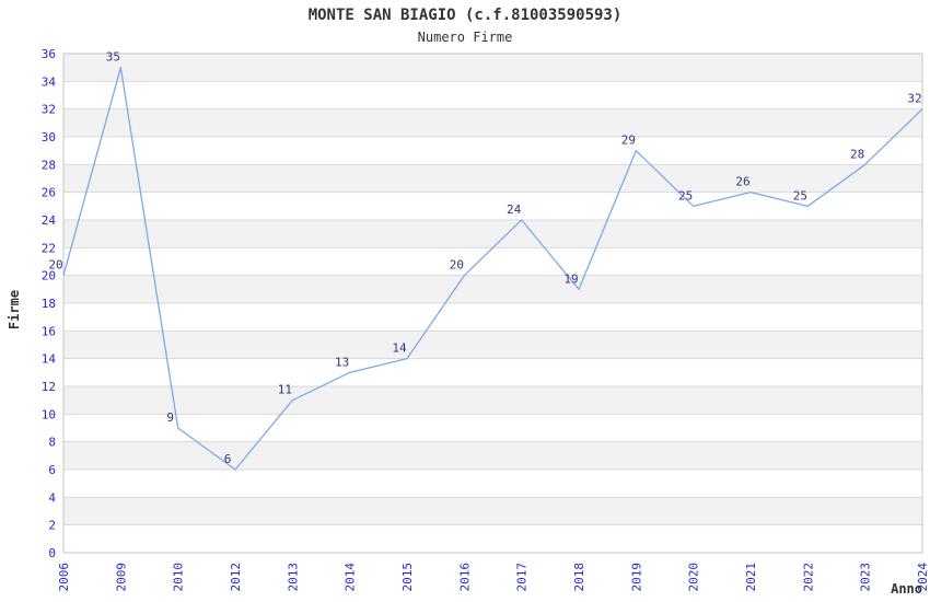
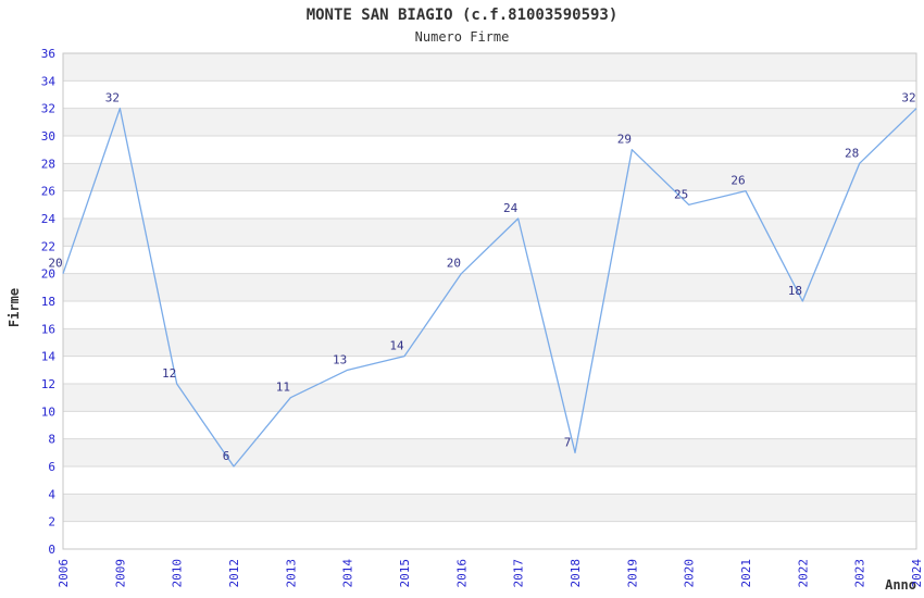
2009: 35 -> 32
2010: 9 -> 12
2018: 19 -> 7
2022: 25 -> 18
